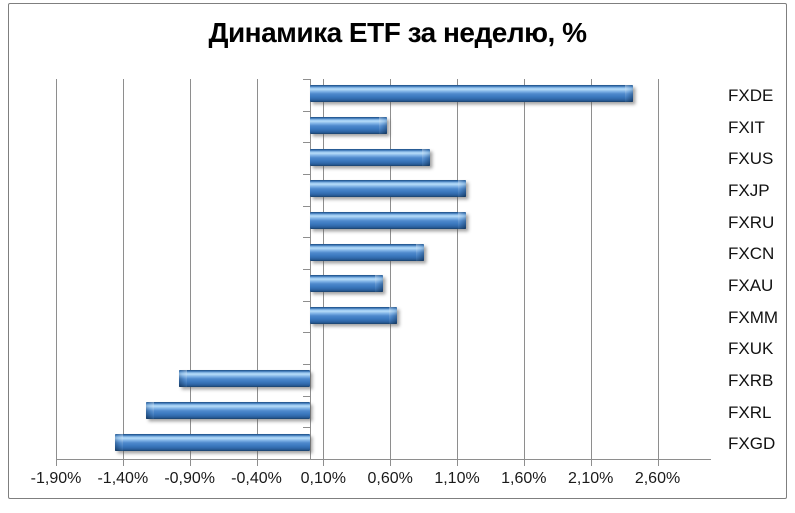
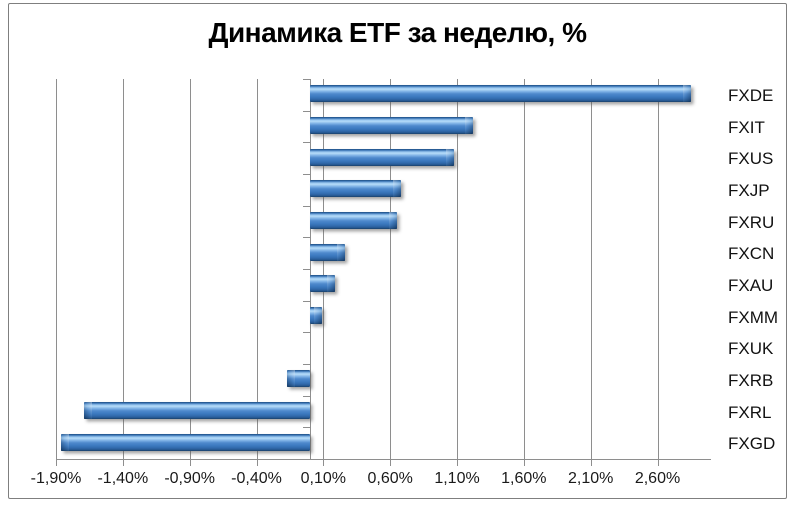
FXDE: 2,42% -> 2,85%
FXIT: 0,58% -> 1,22%
FXUS: 0,90% -> 1,08%
FXJP: 1,17% -> 0,68%
FXRU: 1,17% -> 0,65%
FXCN: 0,85% -> 0,26%
FXAU: 0,55% -> 0,19%
FXMM: 0,65% -> 0,09%
FXRB: -0,98% -> -0,17%
FXRL: -1,23% -> -1,69%
FXGD: -1,46% -> -1,86%
